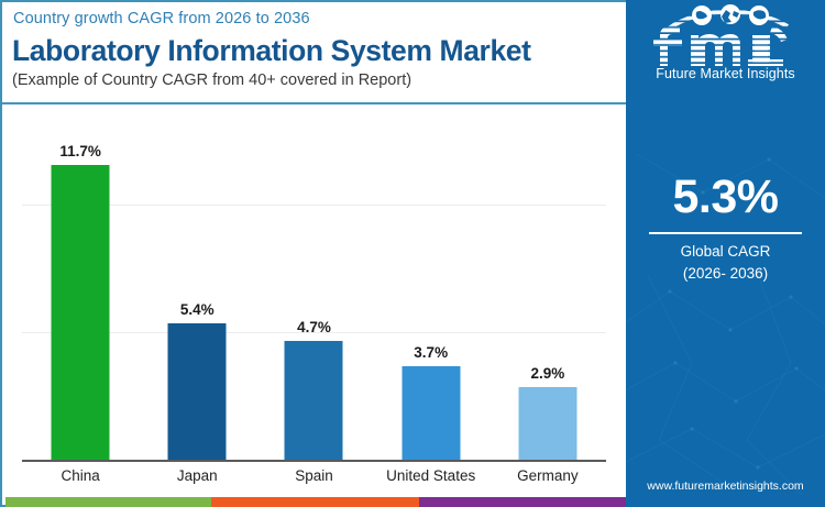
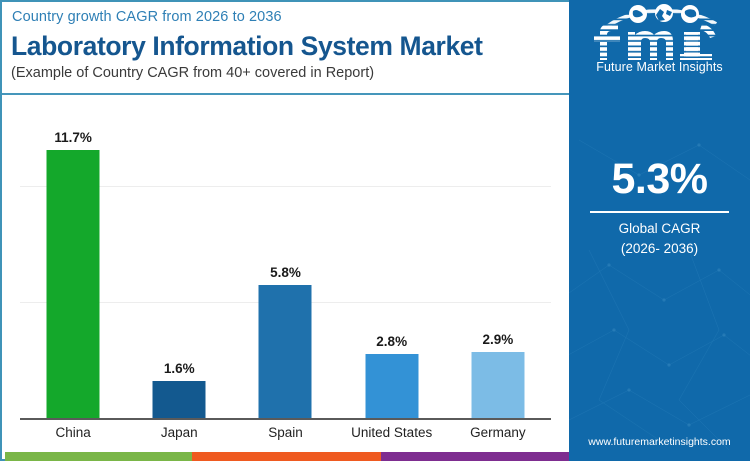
Japan: 5.4% -> 1.6%
Spain: 4.7% -> 5.8%
United States: 3.7% -> 2.8%
